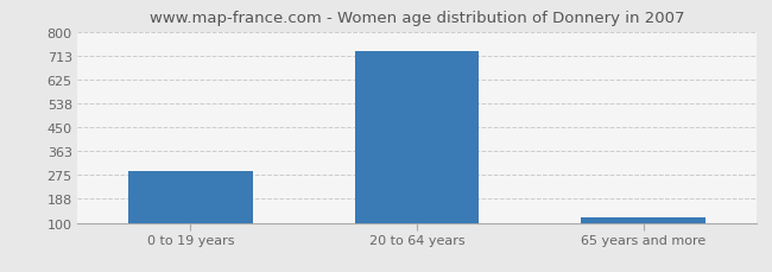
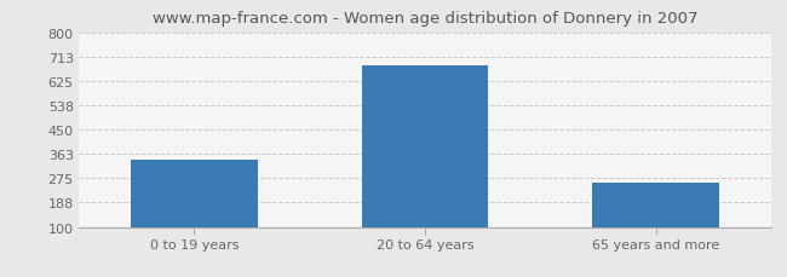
0 to 19 years: 290 -> 340
20 to 64 years: 730 -> 680
65 years and more: 120 -> 260
